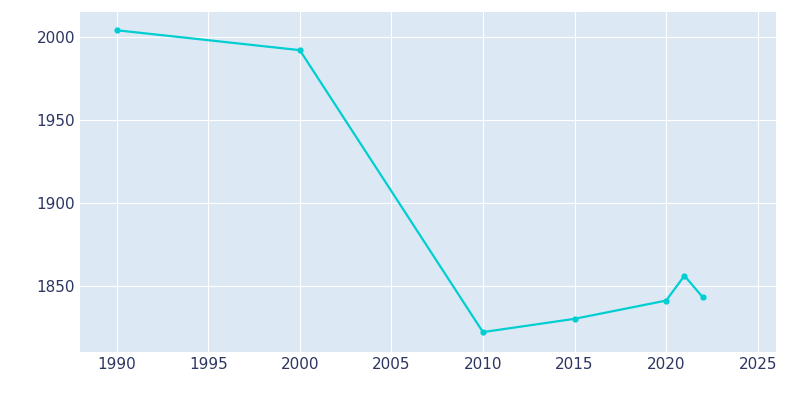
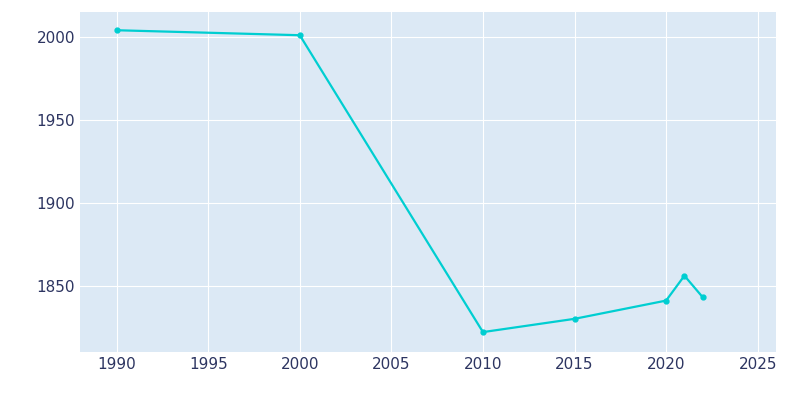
2000: 1992 -> 2001
